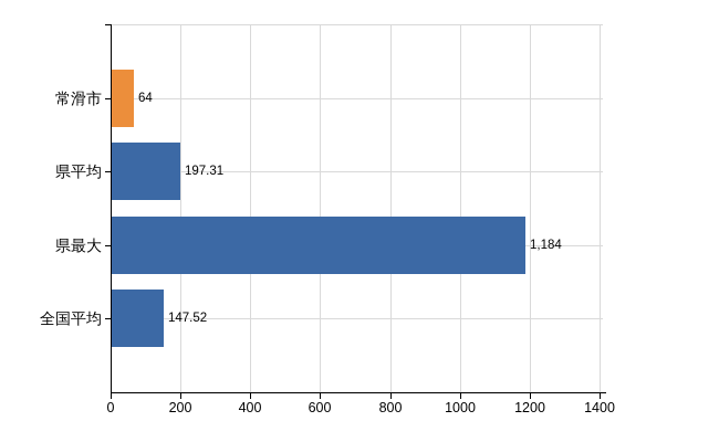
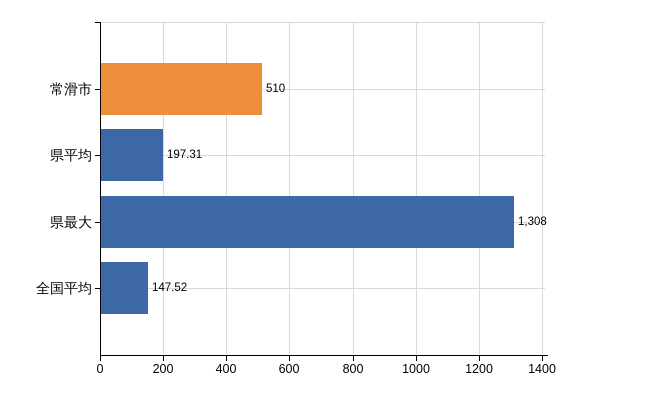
常滑市: 64 -> 510
県最大: 1,184 -> 1,308
